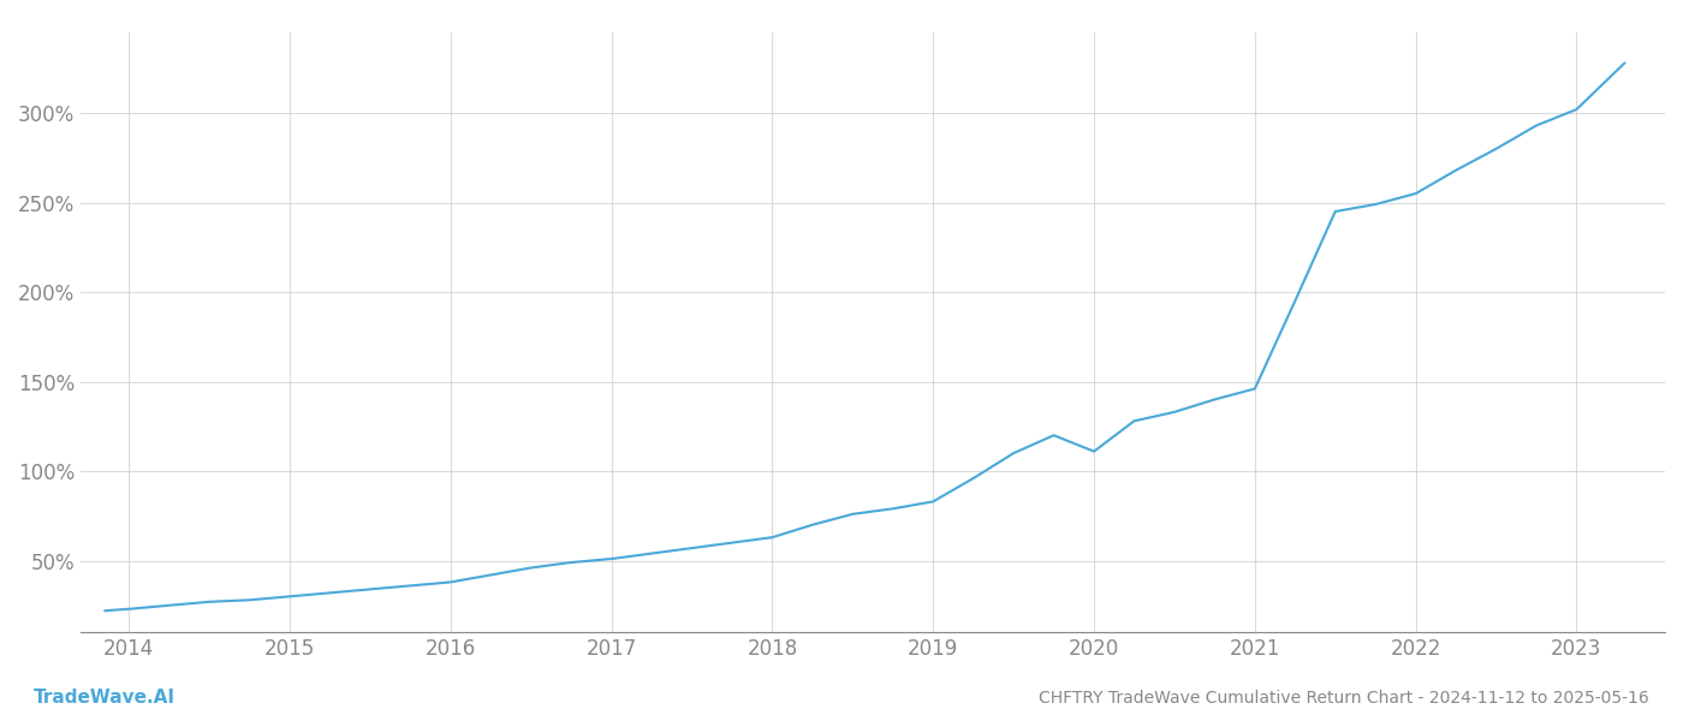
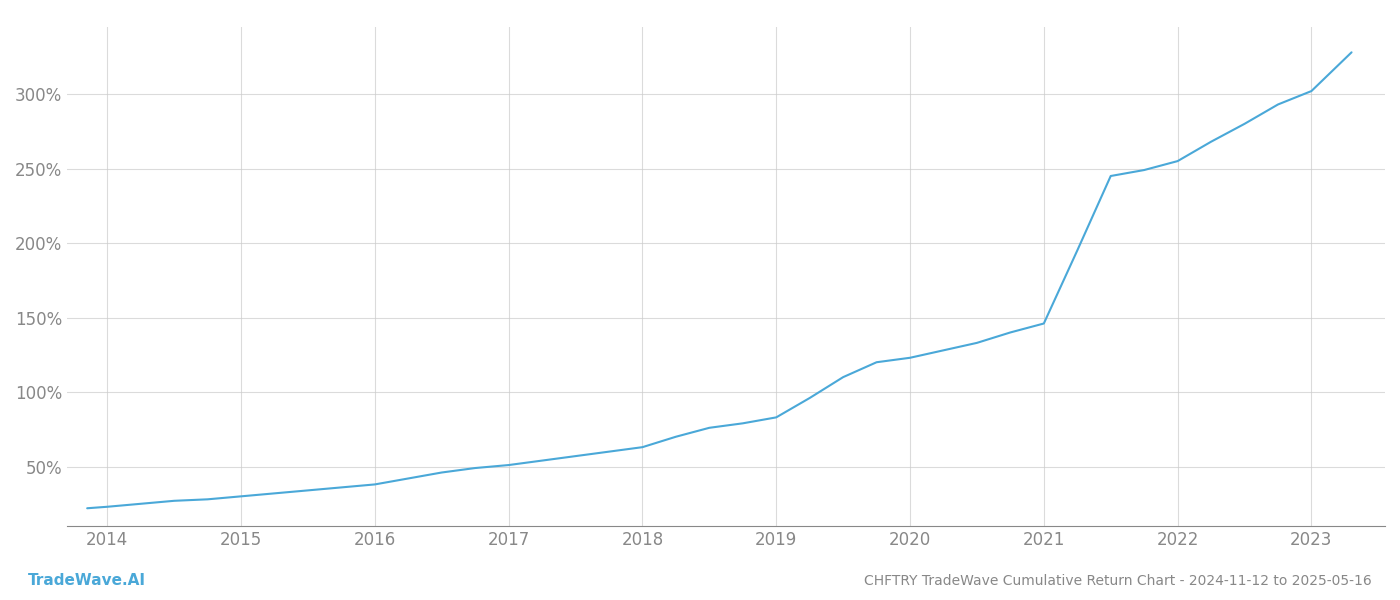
2020: 111% -> 123%
